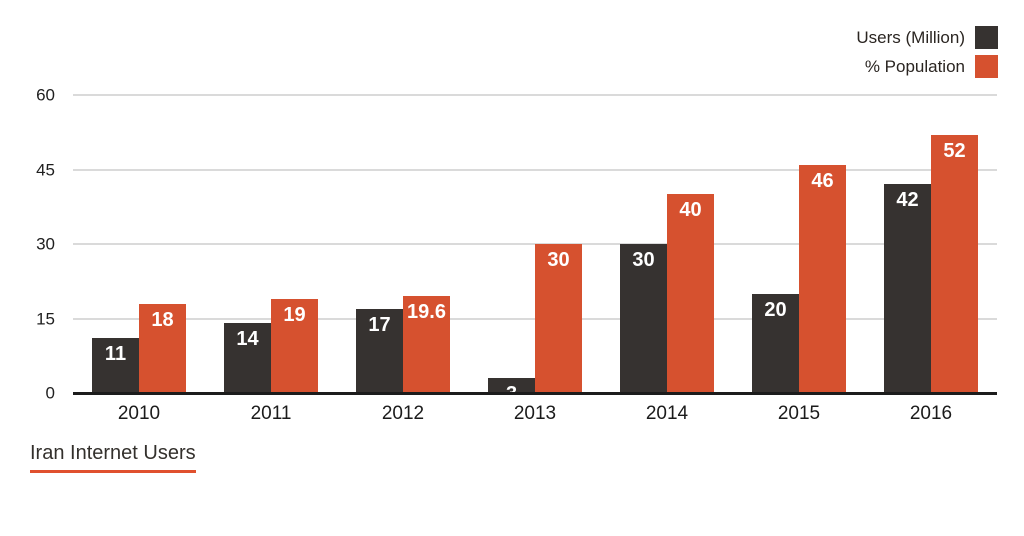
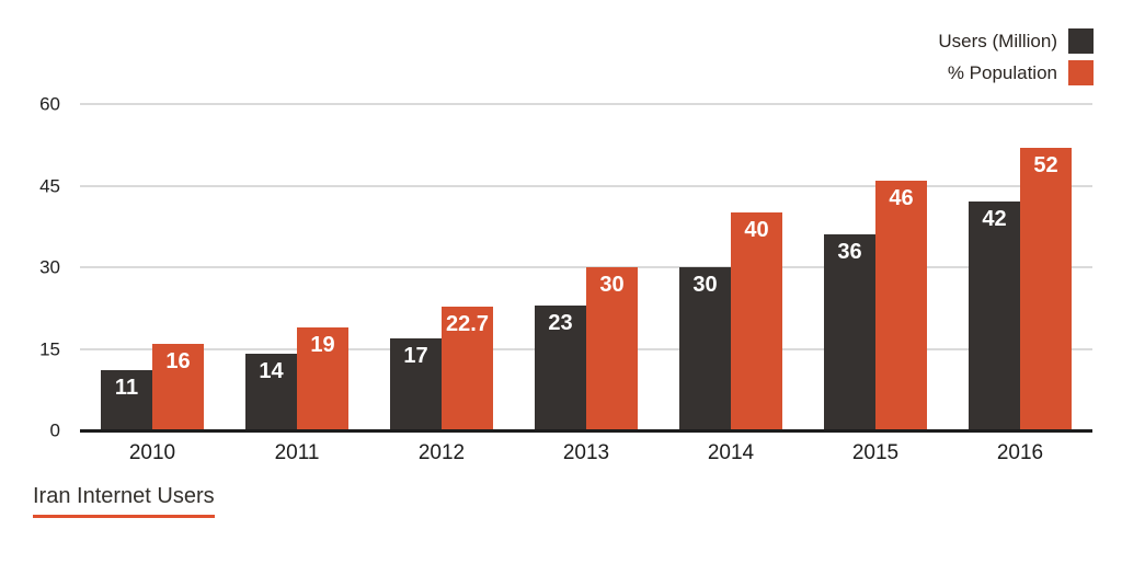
% Population/2010: 18 -> 16
% Population/2012: 19.6 -> 22.7
Users (Million)/2013: 3 -> 23
Users (Million)/2015: 20 -> 36
